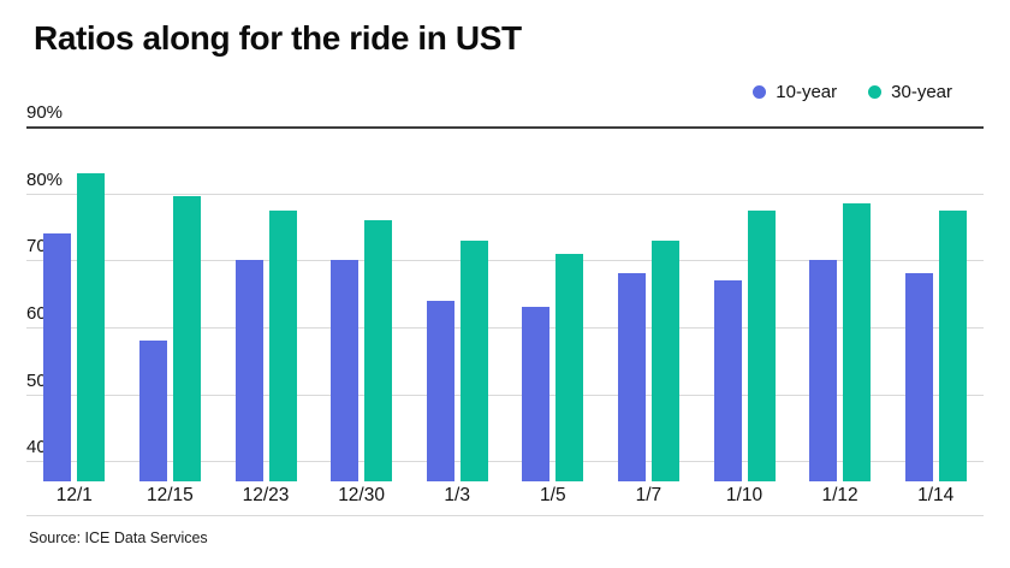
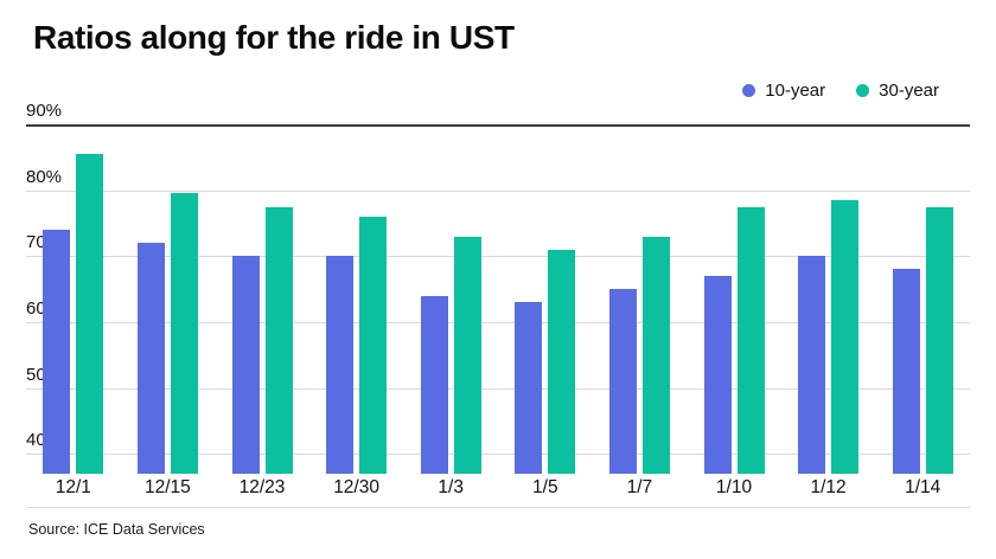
30-year/12/1: 83% -> 86%
10-year/12/15: 58% -> 72%
10-year/1/7: 68% -> 65%
